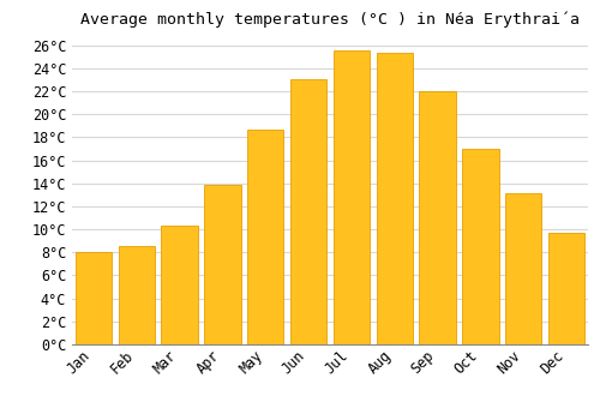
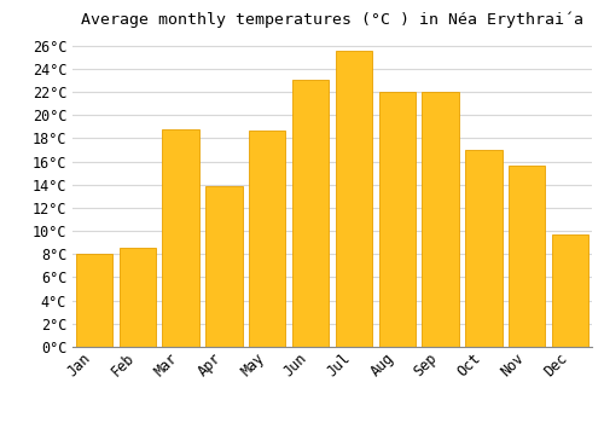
Mar: 10.3°C -> 18.8°C
Aug: 25.3°C -> 22.0°C
Nov: 13.1°C -> 15.6°C
